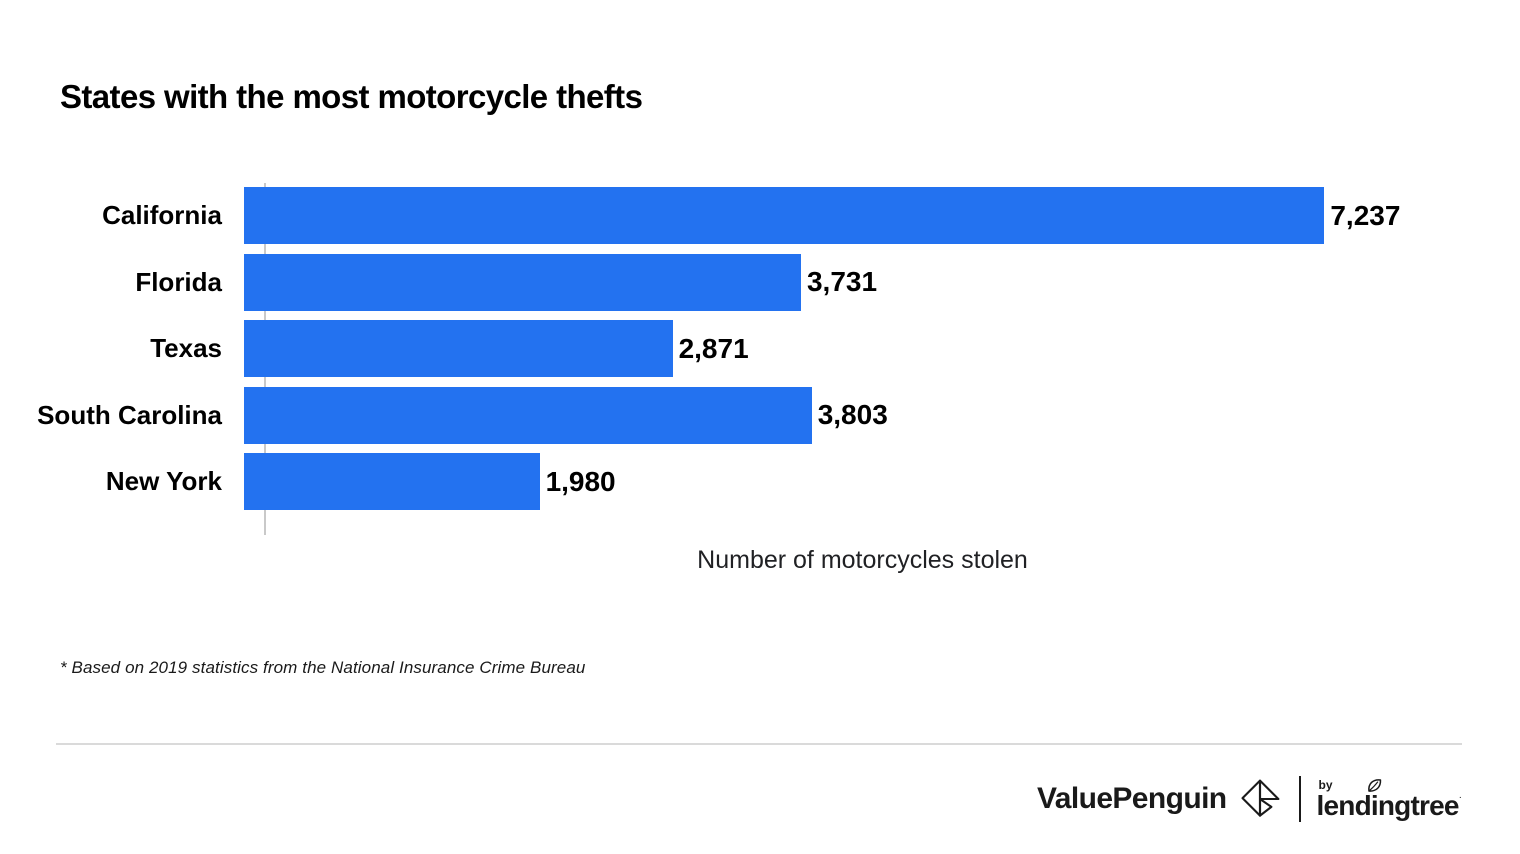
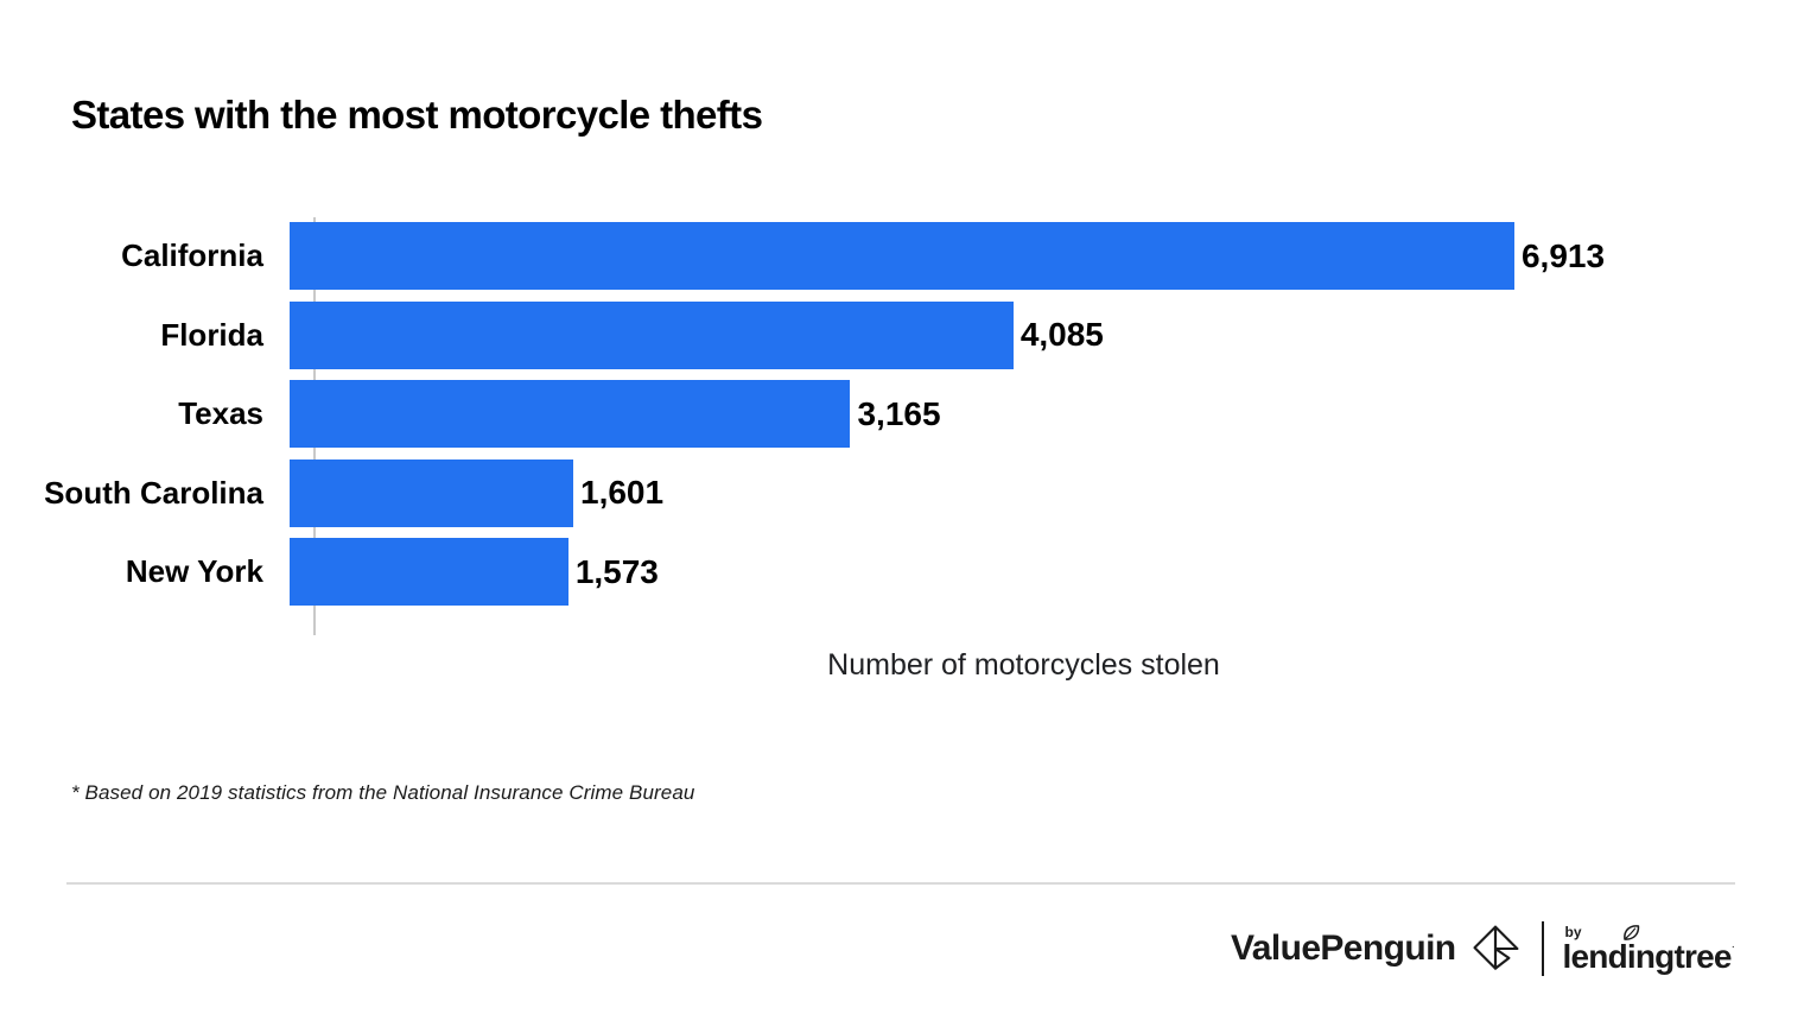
California: 7,237 -> 6,913
Florida: 3,731 -> 4,085
Texas: 2,871 -> 3,165
South Carolina: 3,803 -> 1,601
New York: 1,980 -> 1,573
